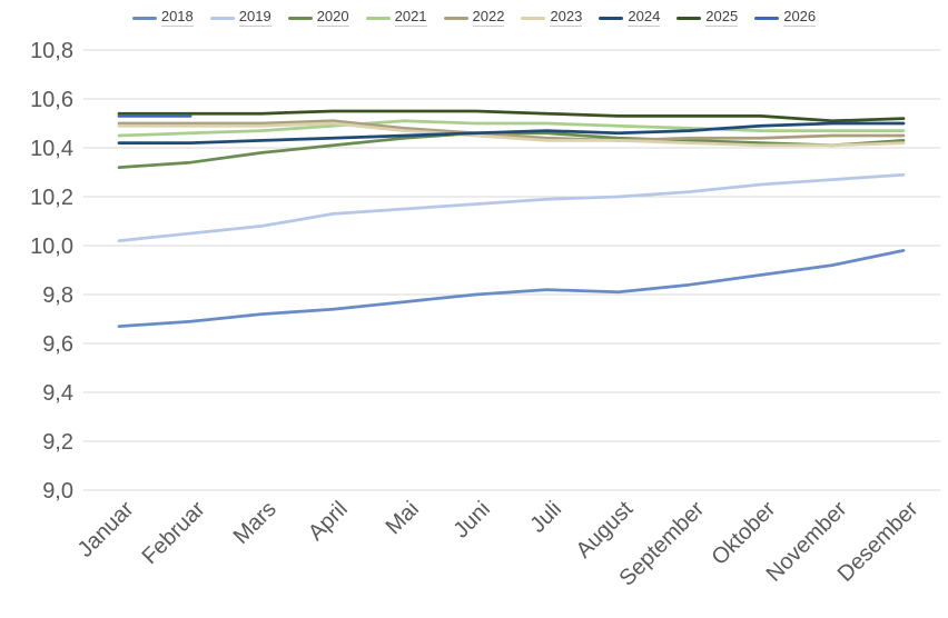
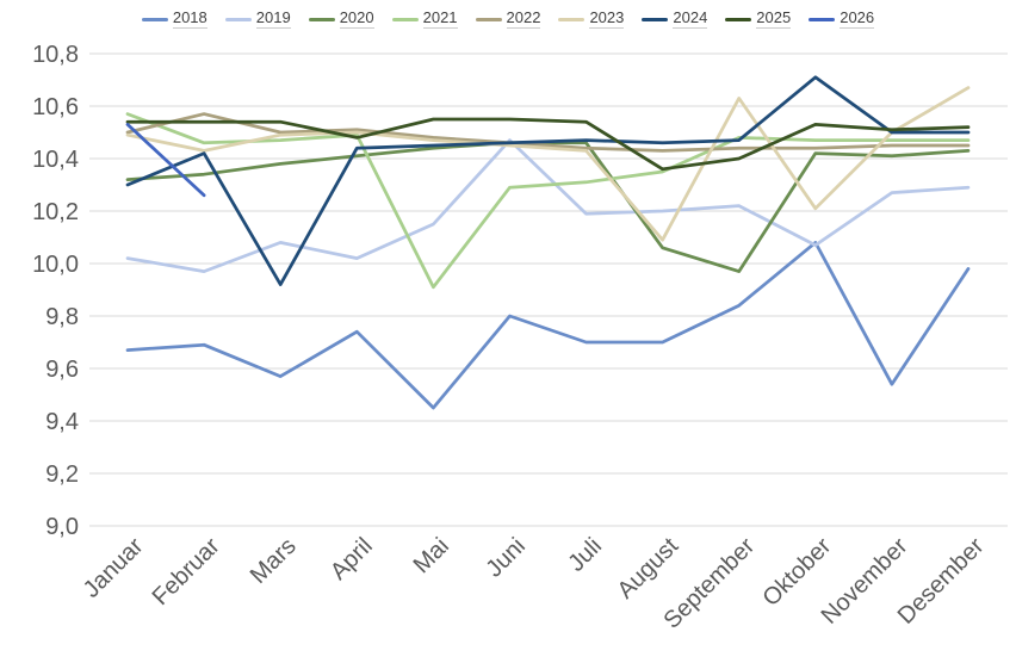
2021/Januar: 10,45 -> 10,57
2024/Januar: 10,42 -> 10,30
2019/Februar: 10,05 -> 9,97
2022/Februar: 10,50 -> 10,57
2023/Februar: 10,49 -> 10,43
2026/Februar: 10,53 -> 10,26
2018/Mars: 9,72 -> 9,57
2024/Mars: 10,43 -> 9,92
2019/April: 10,13 -> 10,02
2025/April: 10,55 -> 10,48
2018/Mai: 9,77 -> 9,45
2021/Mai: 10,51 -> 9,91
2019/Juni: 10,17 -> 10,47
2021/Juni: 10,50 -> 10,29
2018/Juli: 9,82 -> 9,70
2021/Juli: 10,50 -> 10,31
2018/August: 9,81 -> 9,70
2020/August: 10,44 -> 10,06
2021/August: 10,49 -> 10,35
2023/August: 10,43 -> 10,09
2025/August: 10,53 -> 10,36
2020/September: 10,43 -> 9,97
2023/September: 10,42 -> 10,63
2025/September: 10,53 -> 10,40
2018/Oktober: 9,88 -> 10,08
2019/Oktober: 10,25 -> 10,07
2023/Oktober: 10,41 -> 10,21
2024/Oktober: 10,49 -> 10,71
2018/November: 9,92 -> 9,54
2023/November: 10,41 -> 10,50
2023/Desember: 10,42 -> 10,67
